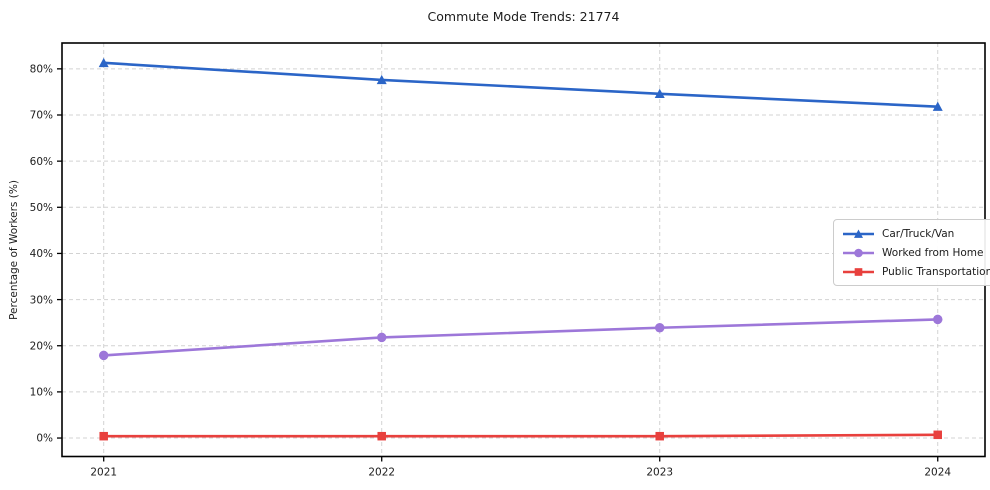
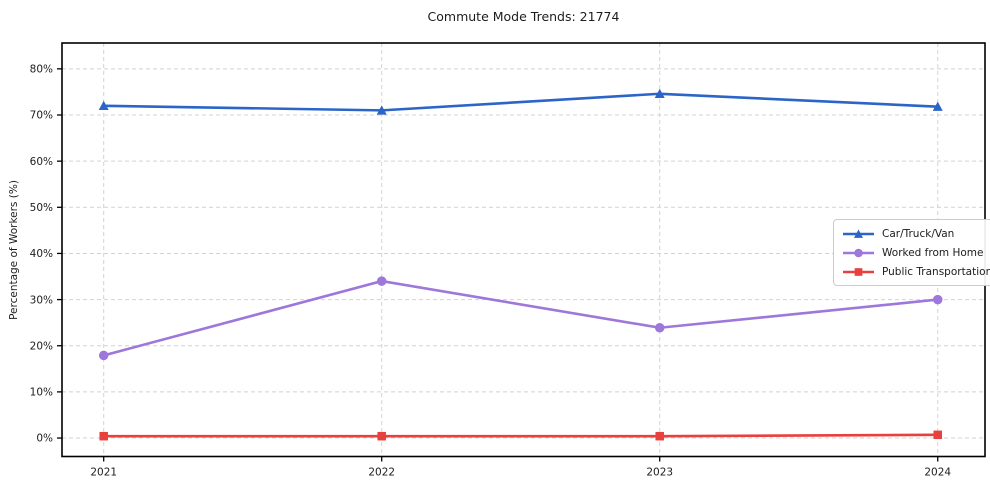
Car/Truck/Van/2021: 81% -> 72%
Car/Truck/Van/2022: 78% -> 71%
Worked from Home/2022: 22% -> 34%
Worked from Home/2024: 26% -> 30%
